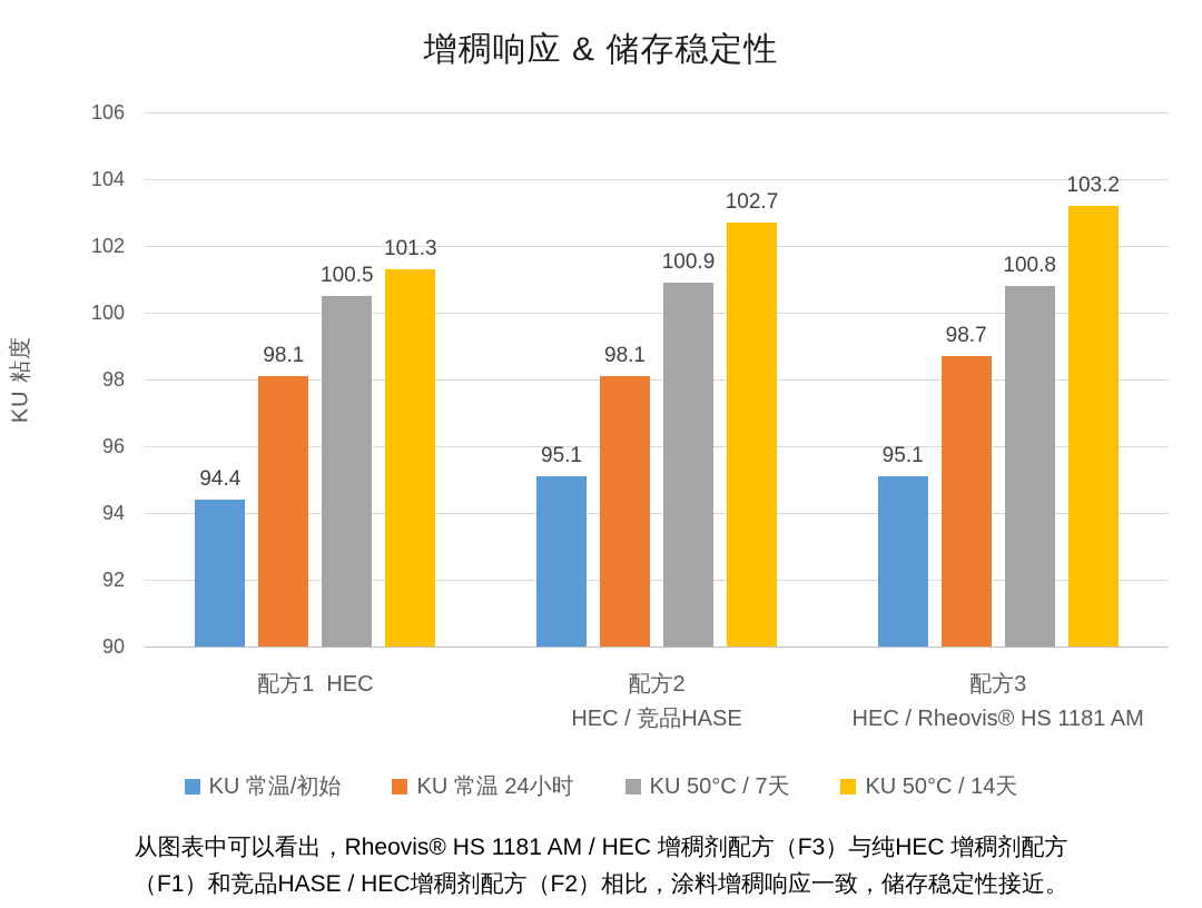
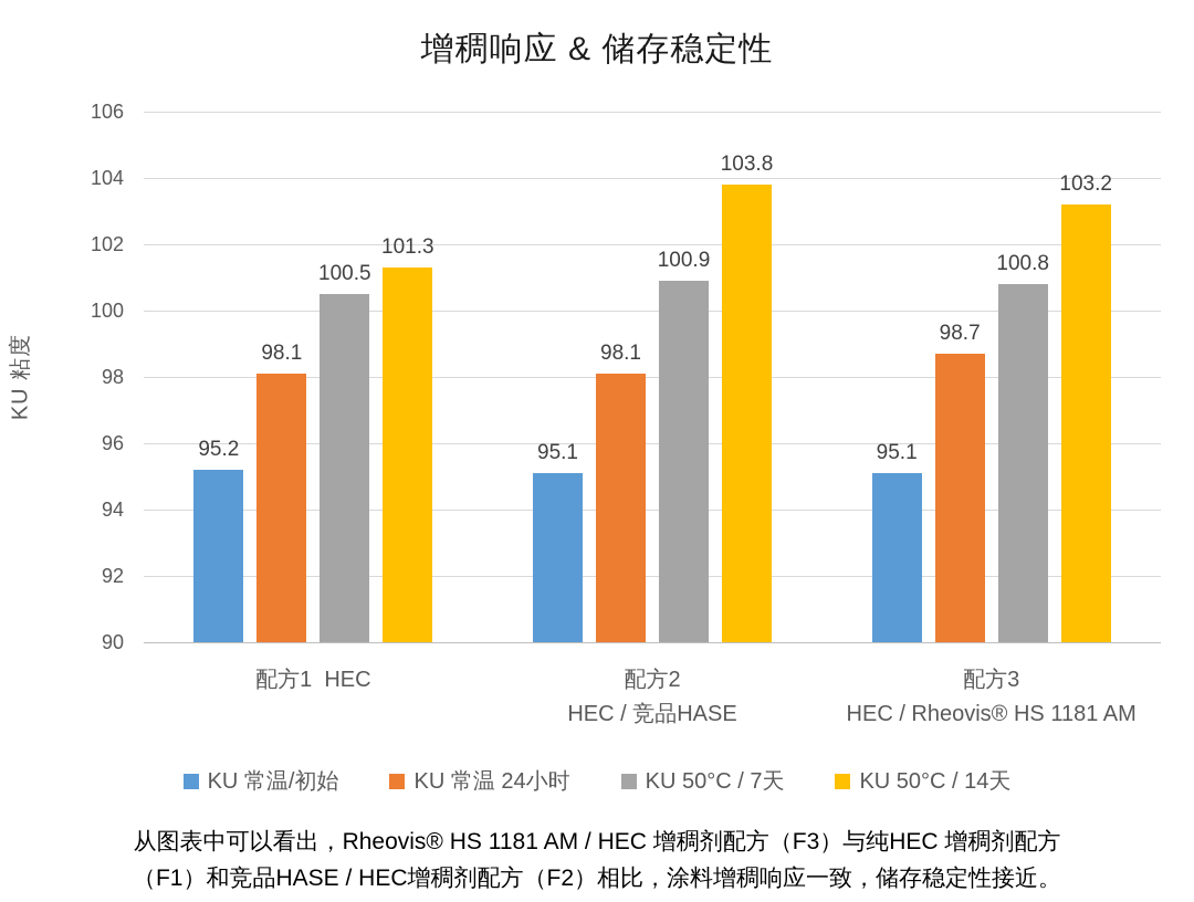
KU 常温/初始/配方1 HEC: 94.4 -> 95.2
KU 50°C / 14天/配方2 HEC / 竞品HASE: 102.7 -> 103.8
